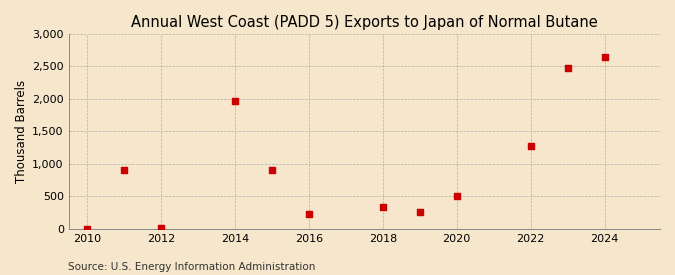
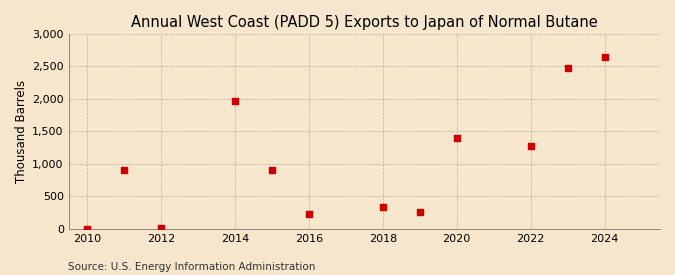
2020: 500 -> 1,400
